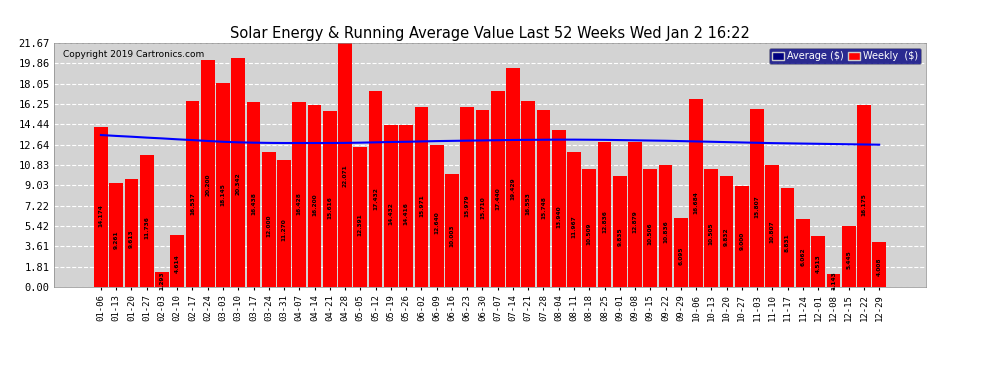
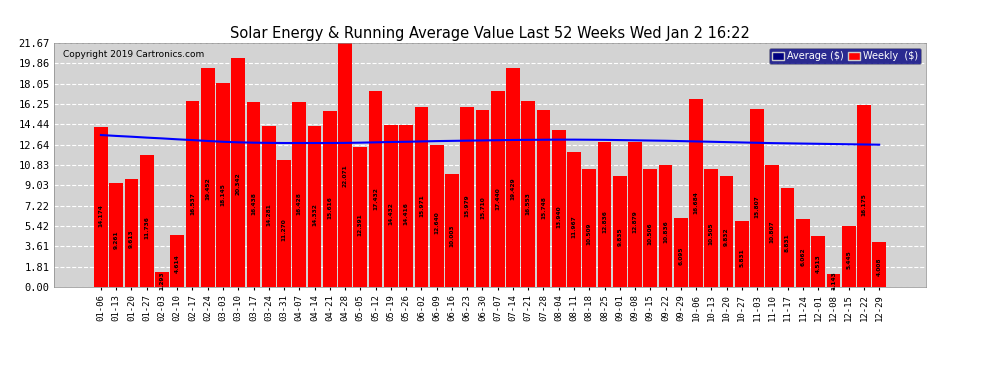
Weekly ($)/02-24: 20.2 -> 19.5
Weekly ($)/03-24: 12.0 -> 14.3
Weekly ($)/04-14: 16.2 -> 14.3
Weekly ($)/10-27: 9.0 -> 5.8
